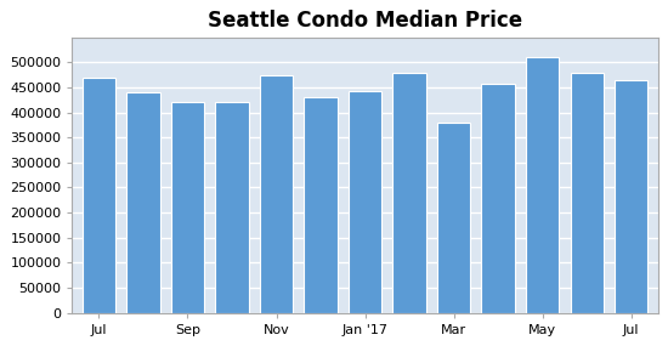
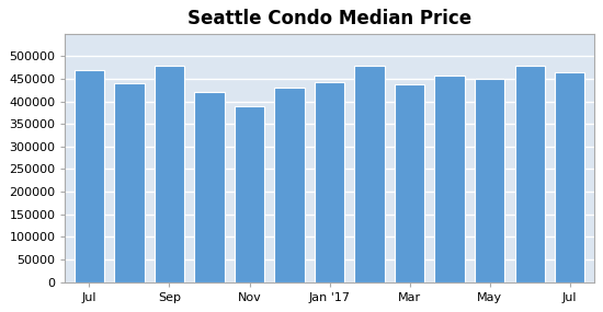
Sep: 420000 -> 480000
Nov: 475000 -> 390000
Mar: 380000 -> 437000
May: 510000 -> 450000
